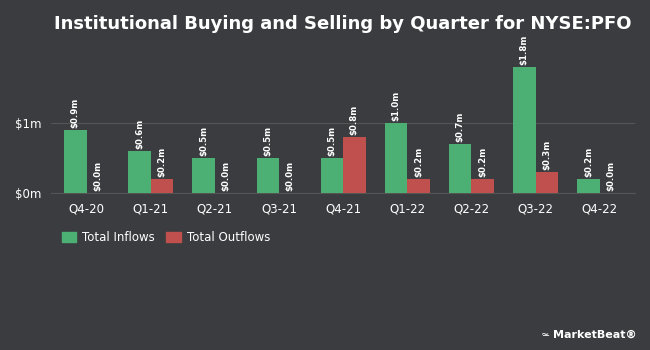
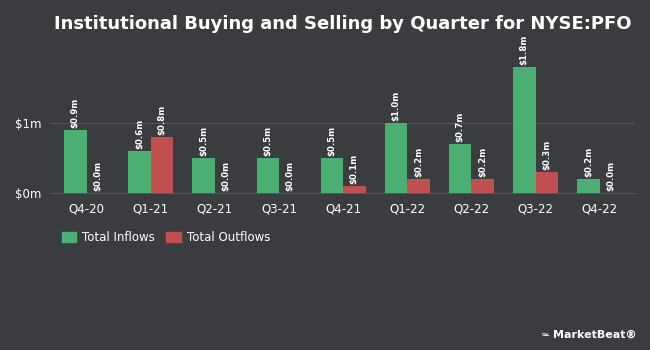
Total Outflows/Q1-21: $0.2m -> $0.8m
Total Outflows/Q4-21: $0.8m -> $0.1m
